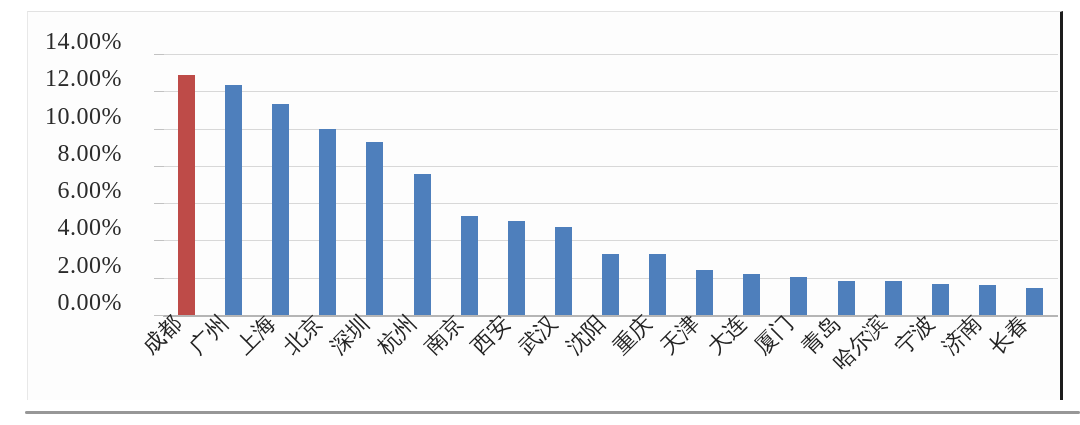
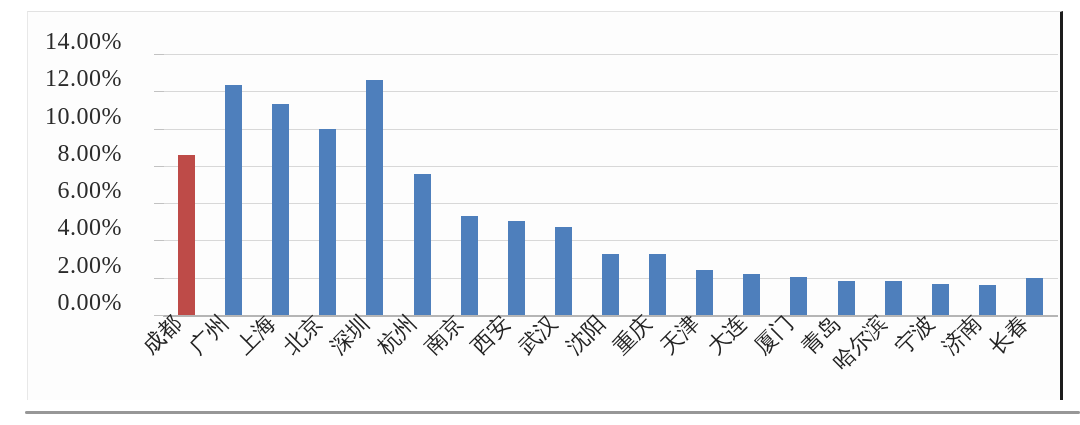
成都: 12.9% -> 8.6%
深圳: 9.3% -> 12.6%
长春: 1.4% -> 2.0%
